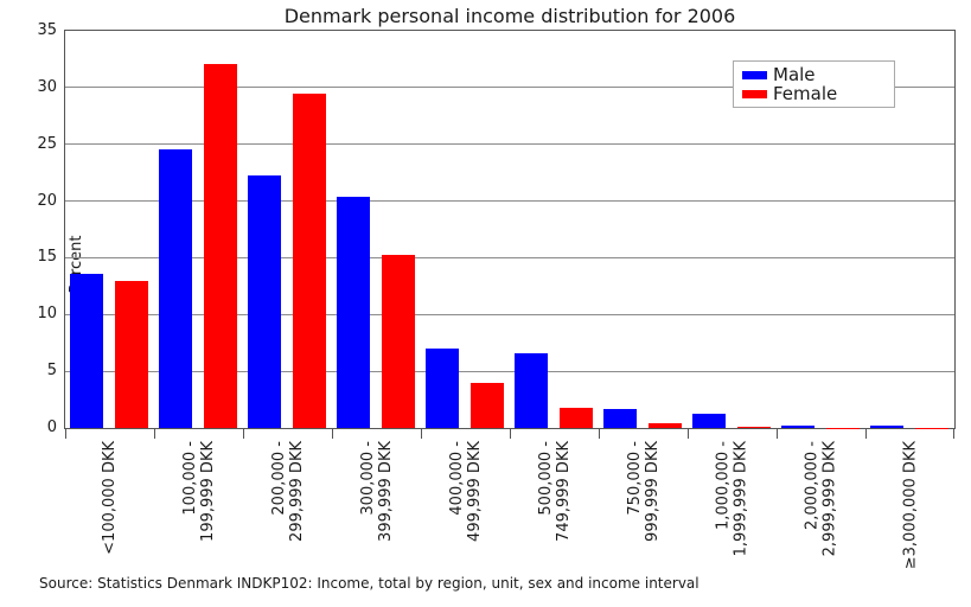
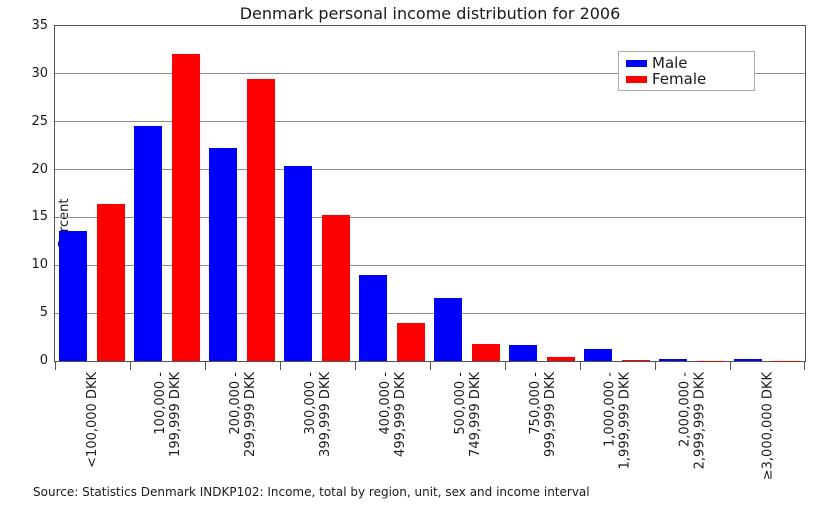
Female/<100,000 DKK: 13 -> 16
Male/400,000 - 499,999 DKK: 7 -> 9
